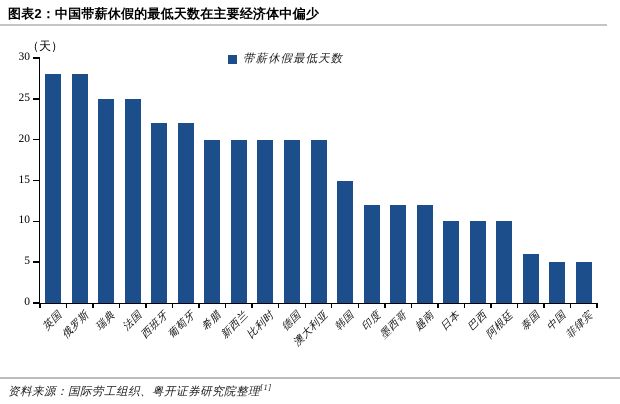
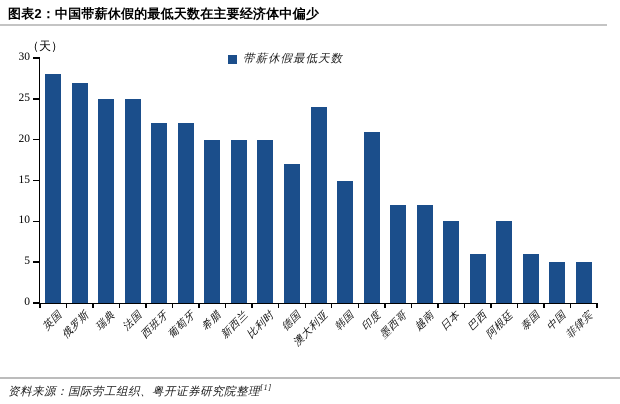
俄罗斯: 28 -> 27
德国: 20 -> 17
澳大利亚: 20 -> 24
印度: 12 -> 21
巴西: 10 -> 6
